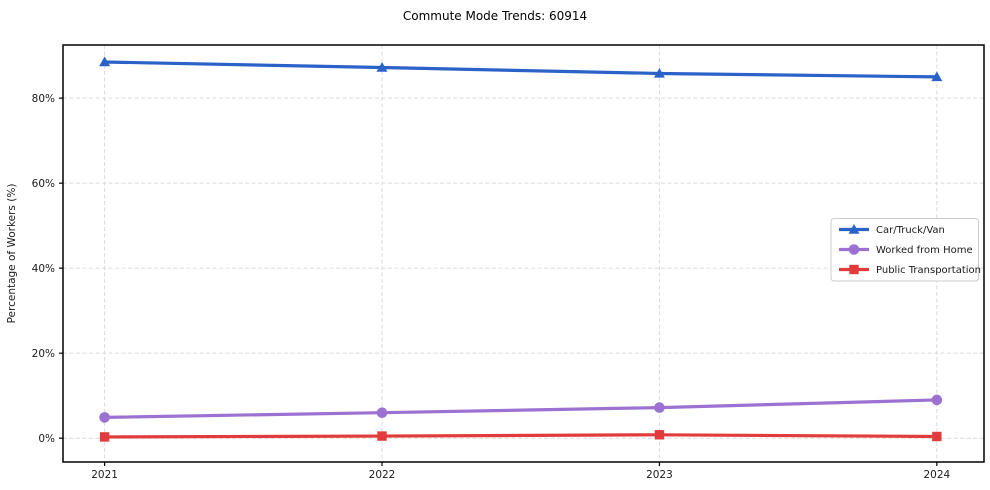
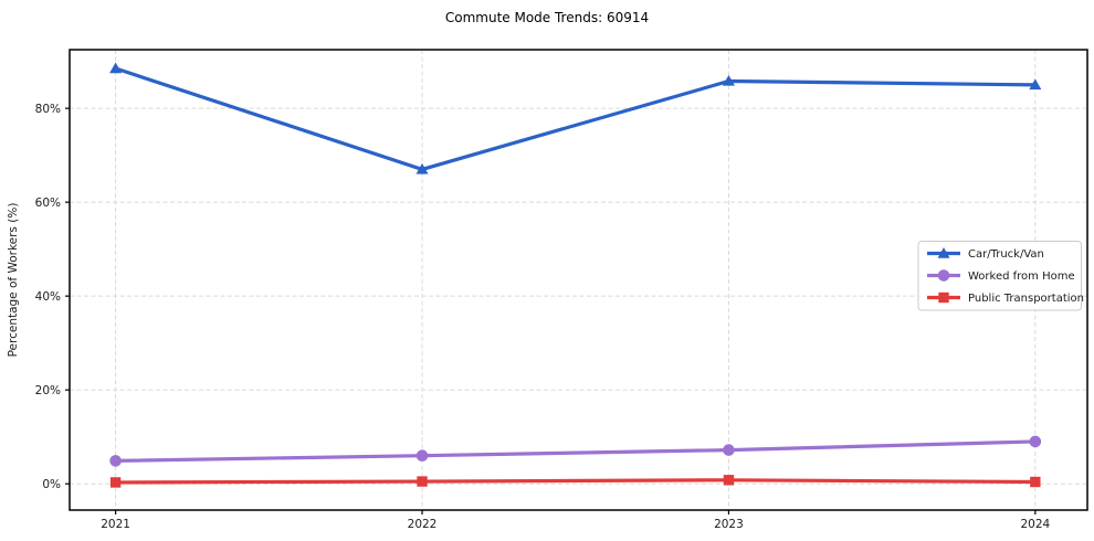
Car/Truck/Van/2022: 87% -> 67%
